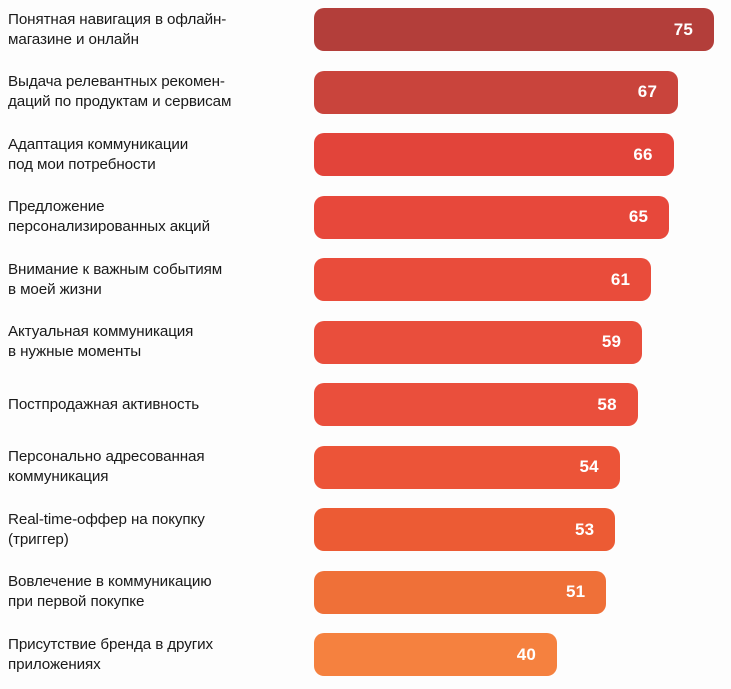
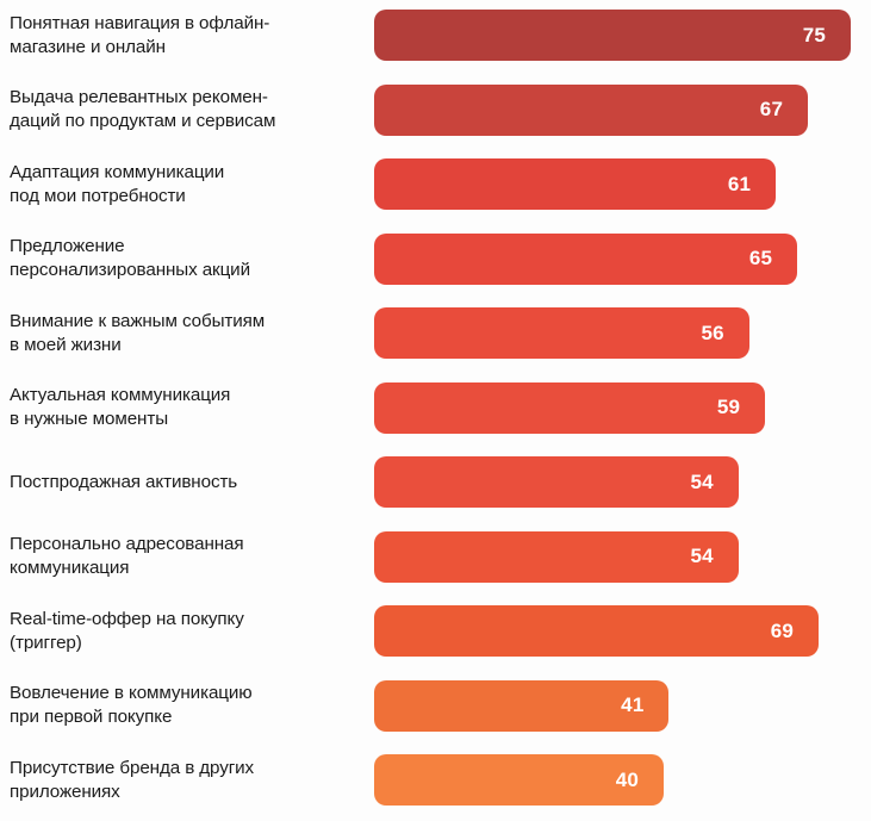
Адаптация коммуникации под мои потребности: 66 -> 61
Внимание к важным событиям в моей жизни: 61 -> 56
Постпродажная активность: 58 -> 54
Real-time-оффер на покупку (триггер): 53 -> 69
Вовлечение в коммуникацию при первой покупке: 51 -> 41
